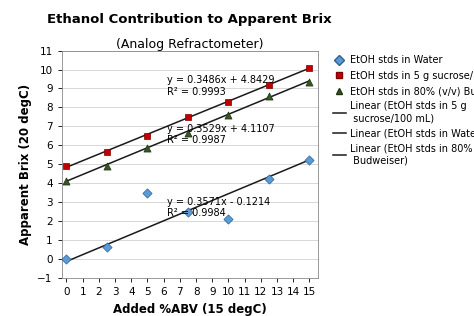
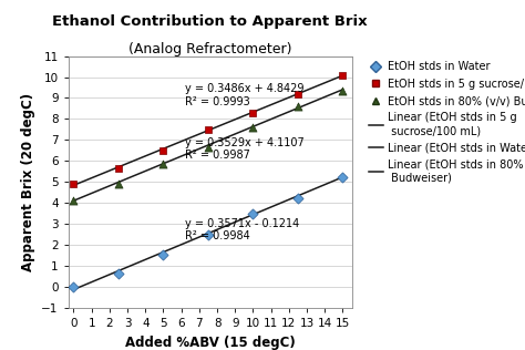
EtOH stds in Water/5: 3.5 -> 1.6
EtOH stds in Water/10: 2.1 -> 3.5
